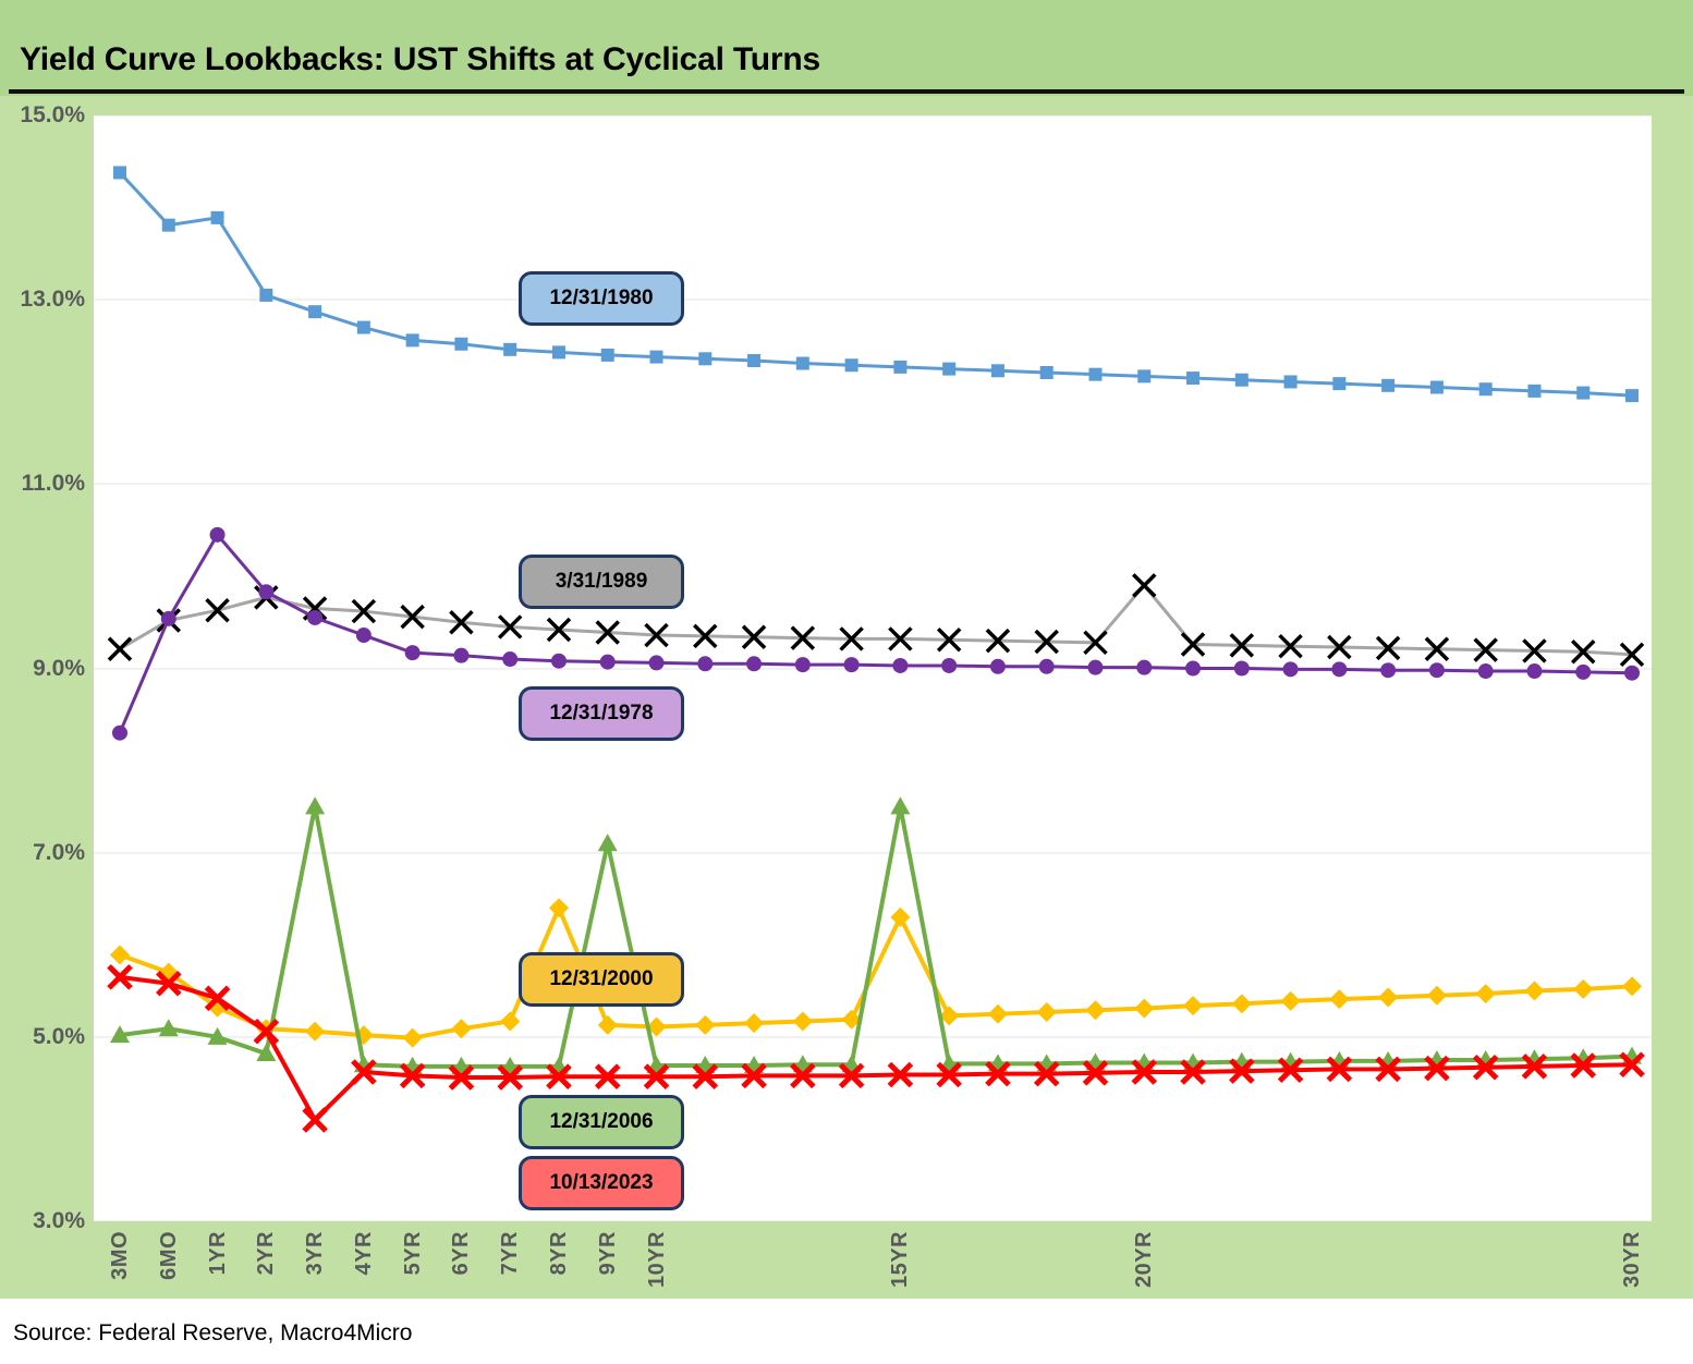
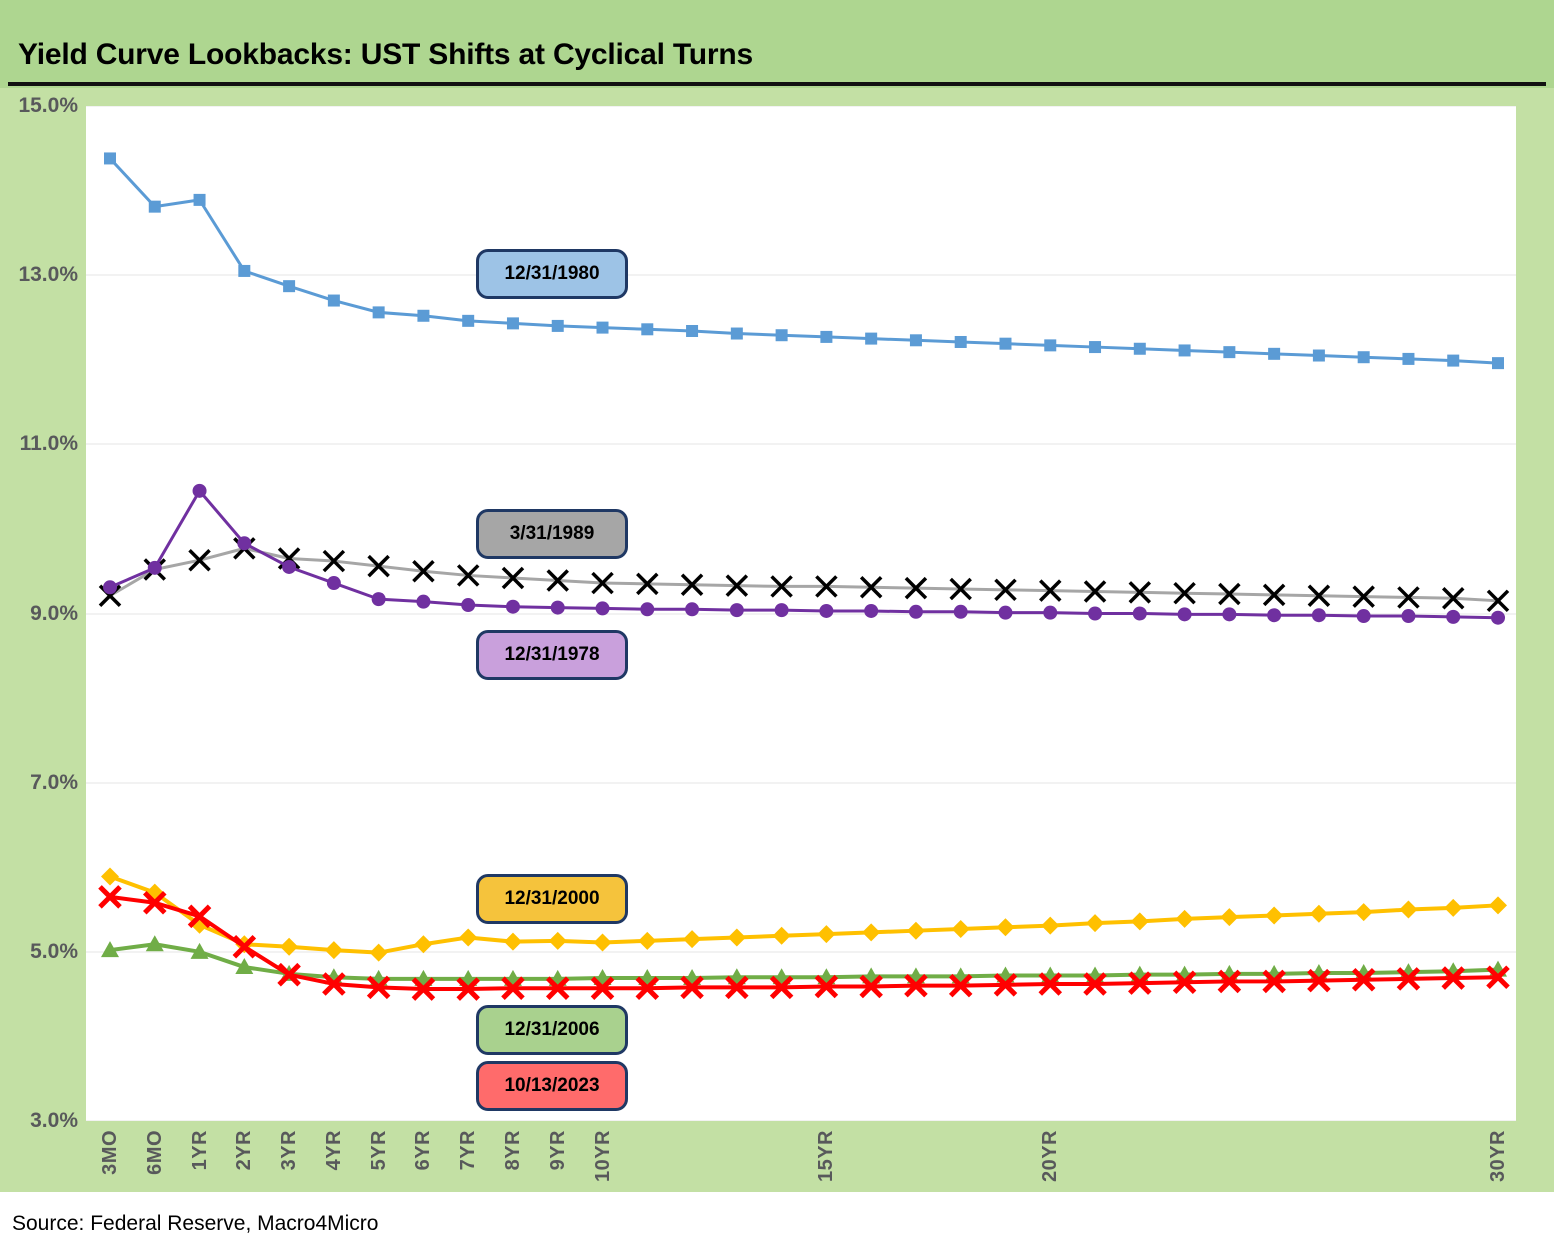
12/31/1978/3MO: 8.3% -> 9.3%
12/31/2006/3YR: 7.5% -> 4.7%
10/13/2023/3YR: 4.1% -> 4.7%
12/31/2000/8YR: 6.4% -> 5.1%
12/31/2006/9YR: 7.1% -> 4.7%
12/31/2000/15YR: 6.3% -> 5.2%
12/31/2006/15YR: 7.5% -> 4.7%
3/31/1989/20YR: 9.9% -> 9.3%
